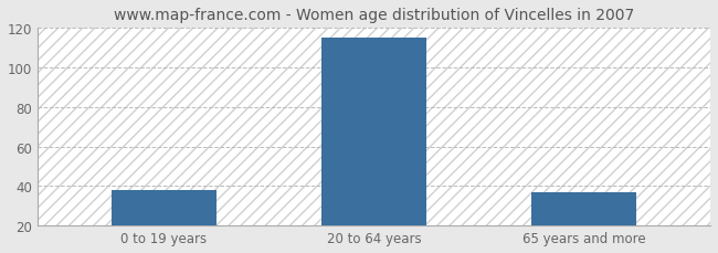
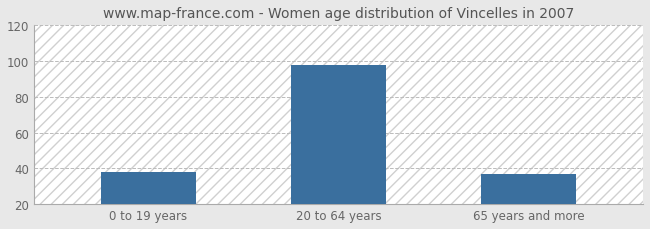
20 to 64 years: 115 -> 98
